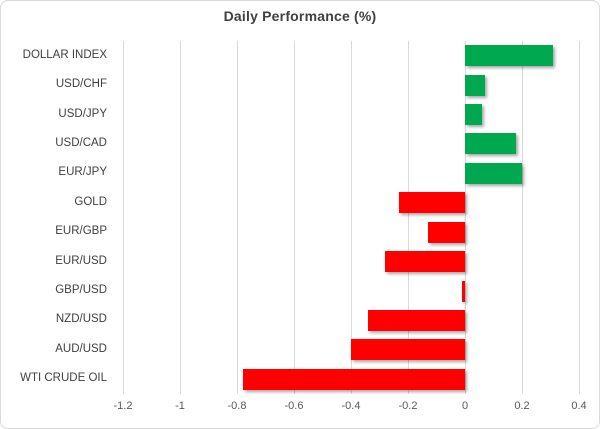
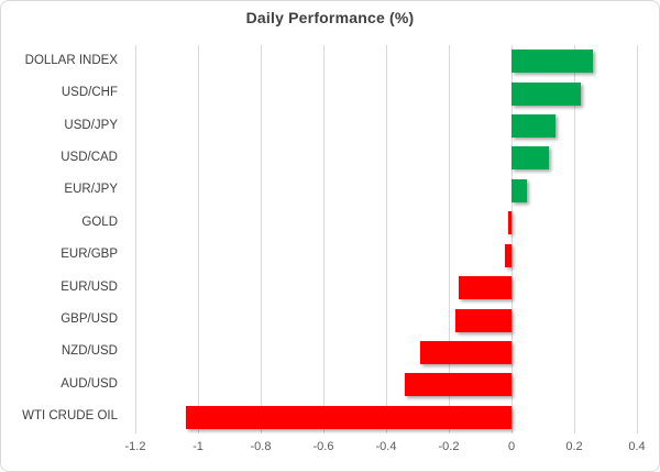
DOLLAR INDEX: 0.31 -> 0.26
USD/CHF: 0.07 -> 0.22
USD/JPY: 0.06 -> 0.14
USD/CAD: 0.18 -> 0.12
EUR/JPY: 0.20 -> 0.05
GOLD: -0.23 -> -0.01
EUR/GBP: -0.13 -> -0.02
EUR/USD: -0.28 -> -0.17
GBP/USD: -0.01 -> -0.18
NZD/USD: -0.34 -> -0.29
AUD/USD: -0.40 -> -0.34
WTI CRUDE OIL: -0.78 -> -1.04
